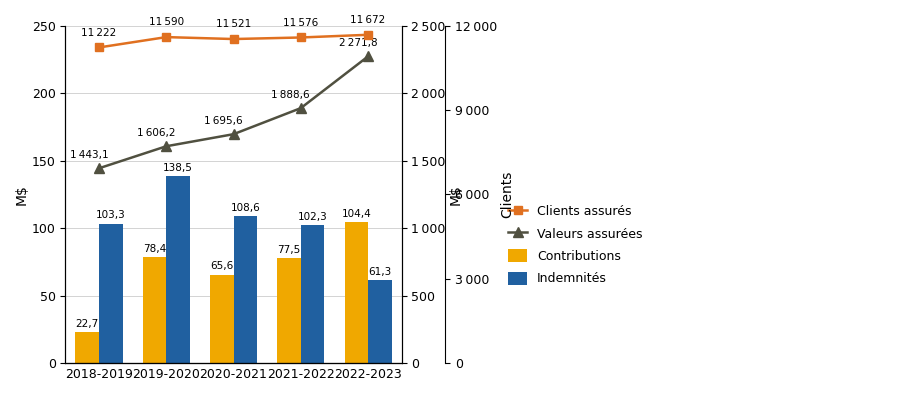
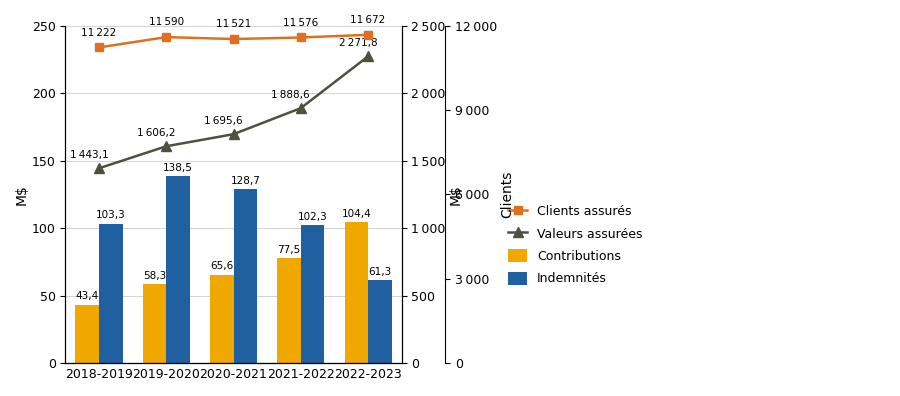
Contributions/2018-2019: 22,7 -> 43,4
Contributions/2019-2020: 78,4 -> 58,3
Indemnités/2020-2021: 108,6 -> 128,7
